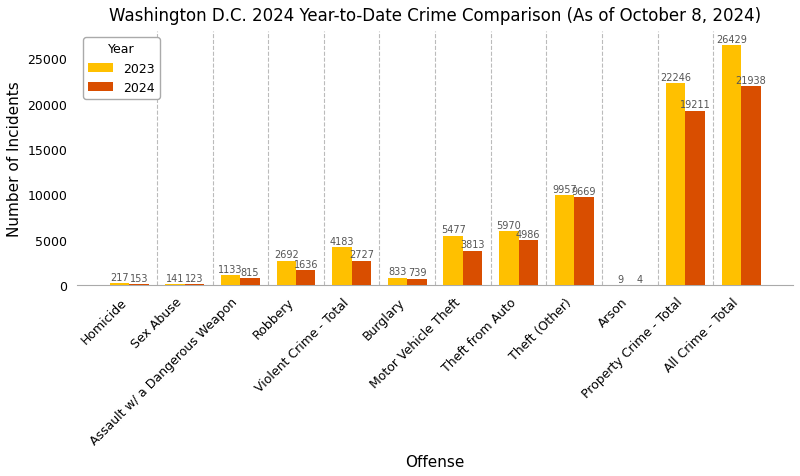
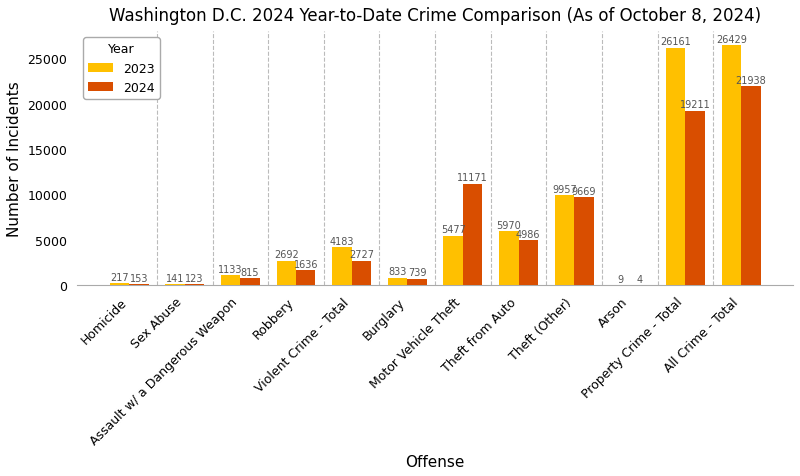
2024/Motor Vehicle Theft: 3813 -> 11171
2023/Property Crime - Total: 22246 -> 26161
